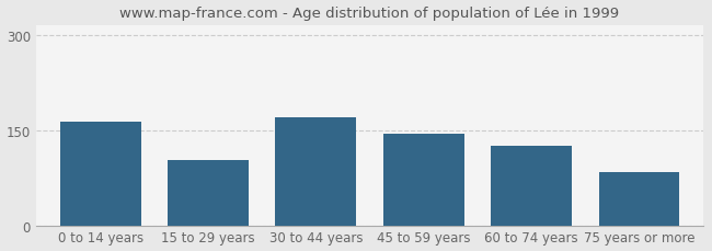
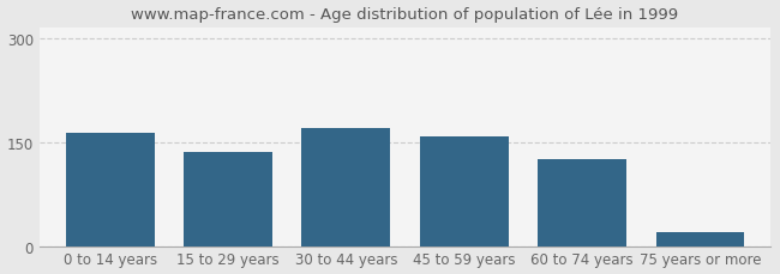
15 to 29 years: 102 -> 136
45 to 59 years: 144 -> 158
75 years or more: 84 -> 20
